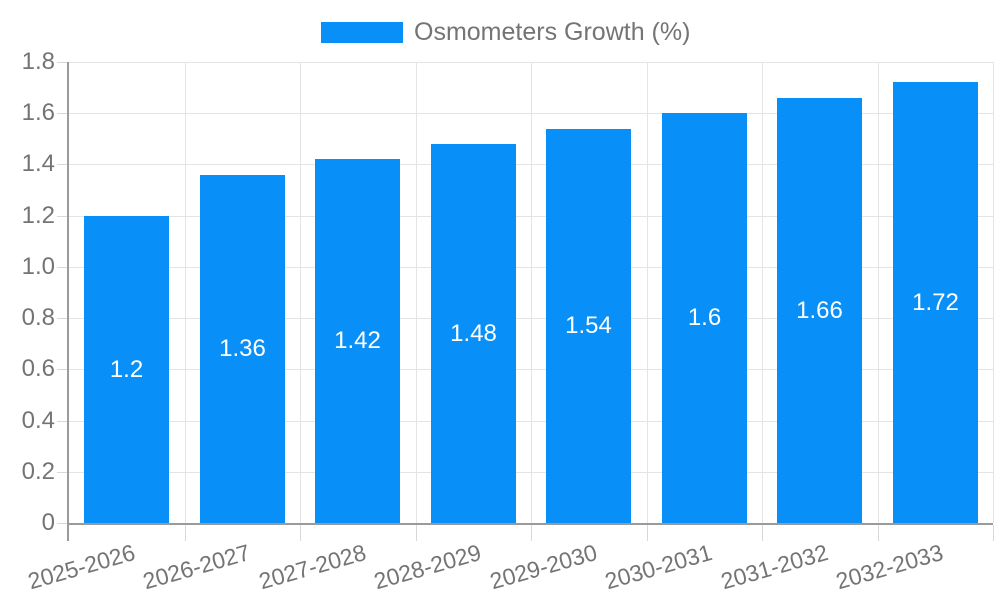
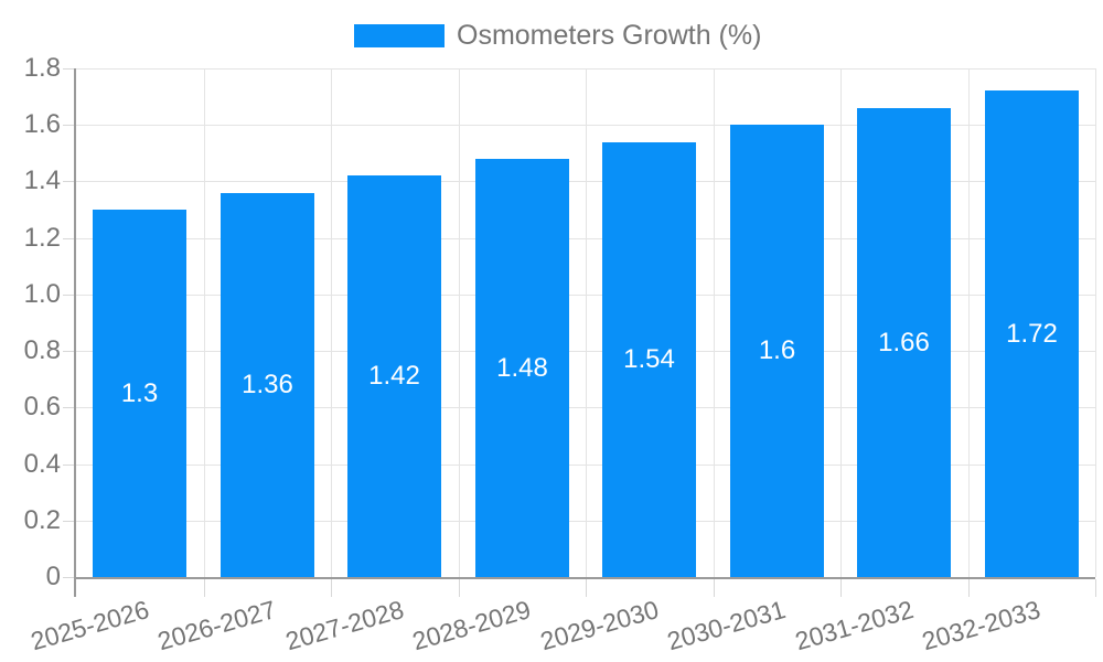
2025-2026: 1.2 -> 1.3
